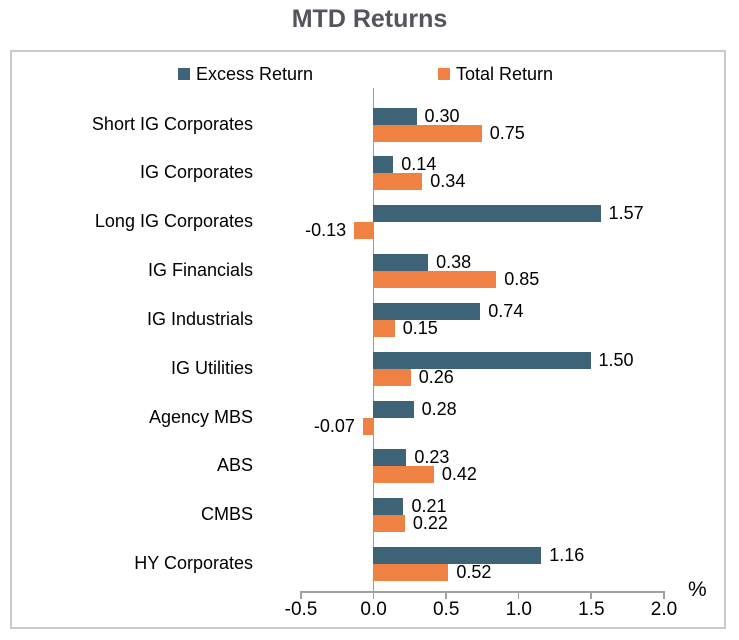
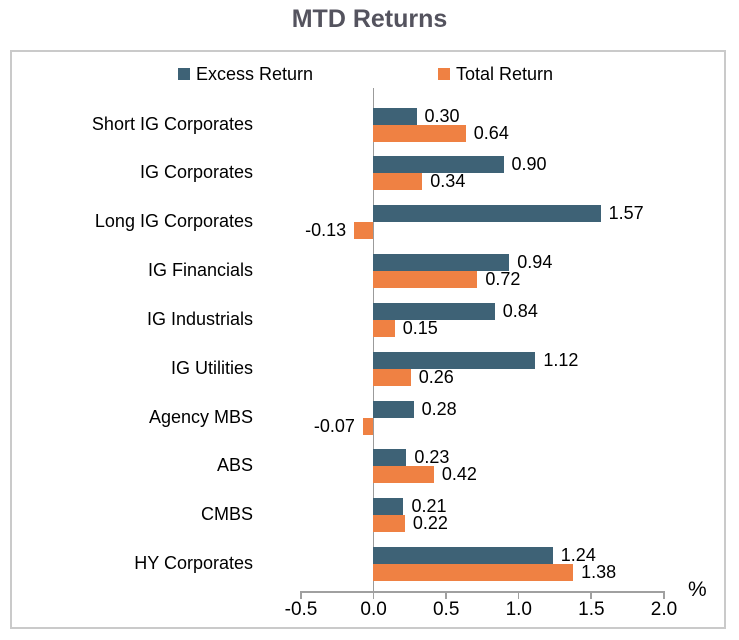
Total Return/Short IG Corporates: 0.75 -> 0.64
Excess Return/IG Corporates: 0.14 -> 0.90
Excess Return/IG Financials: 0.38 -> 0.94
Total Return/IG Financials: 0.85 -> 0.72
Excess Return/IG Industrials: 0.74 -> 0.84
Excess Return/IG Utilities: 1.50 -> 1.12
Excess Return/HY Corporates: 1.16 -> 1.24
Total Return/HY Corporates: 0.52 -> 1.38
